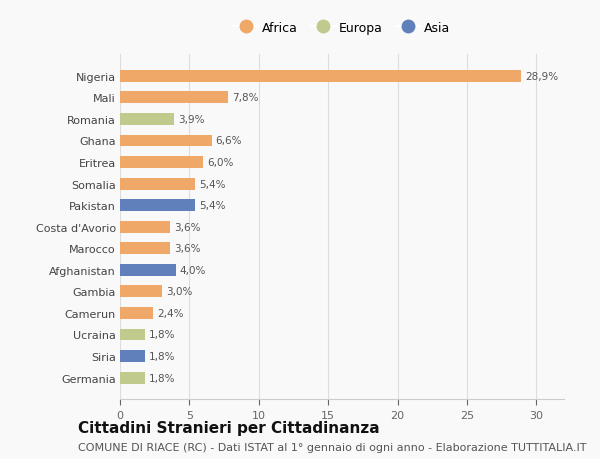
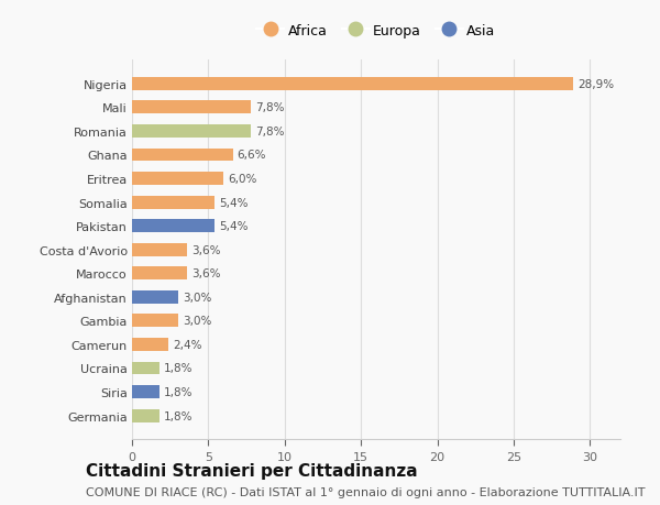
Romania: 3,9% -> 7,8%
Afghanistan: 4,0% -> 3,0%
